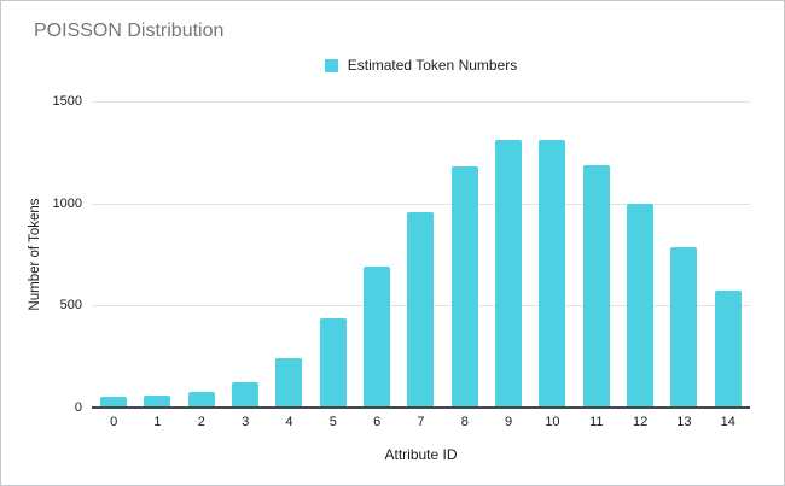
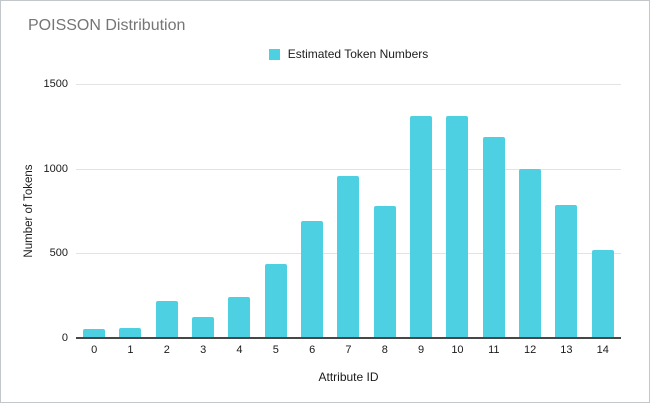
2: 80 -> 220
8: 1180 -> 780
14: 570 -> 520
